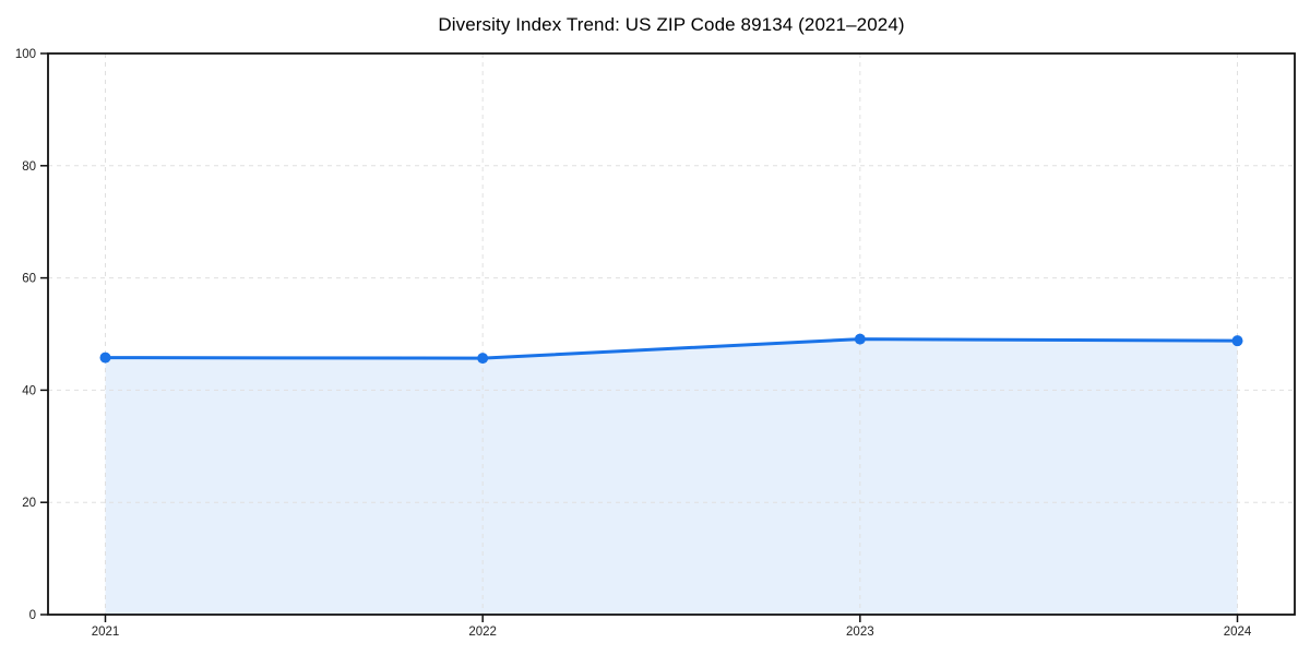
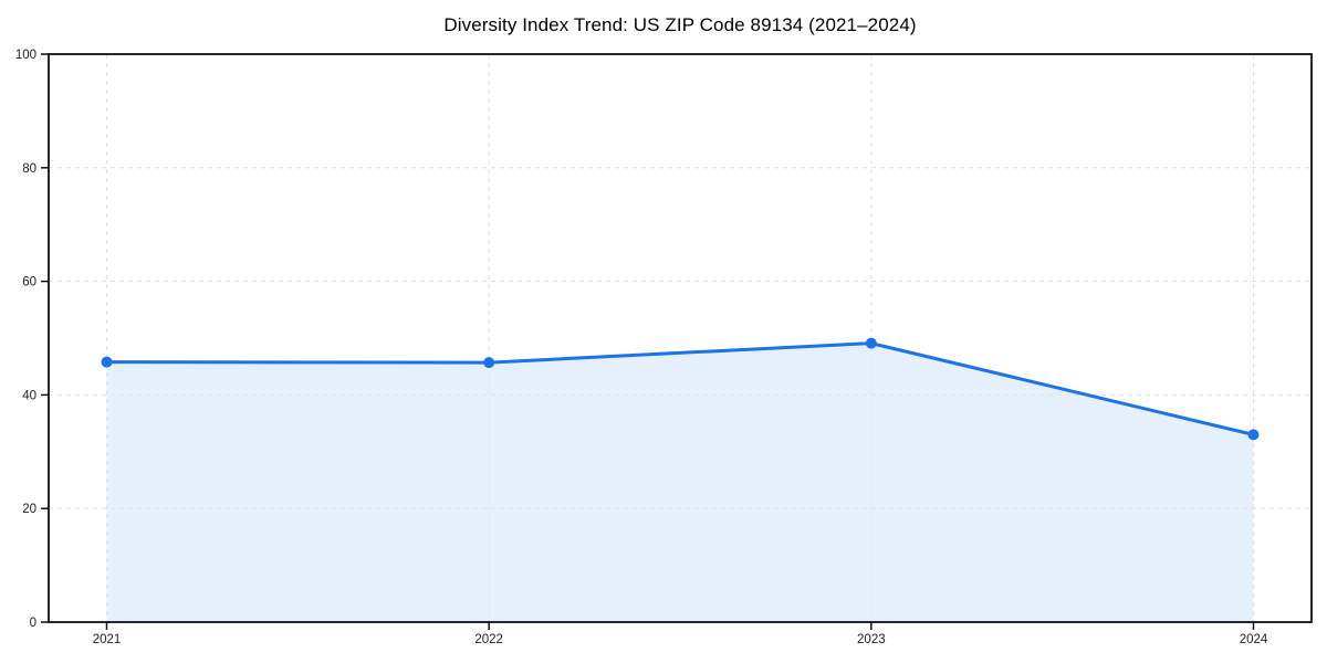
2024: 49 -> 33
